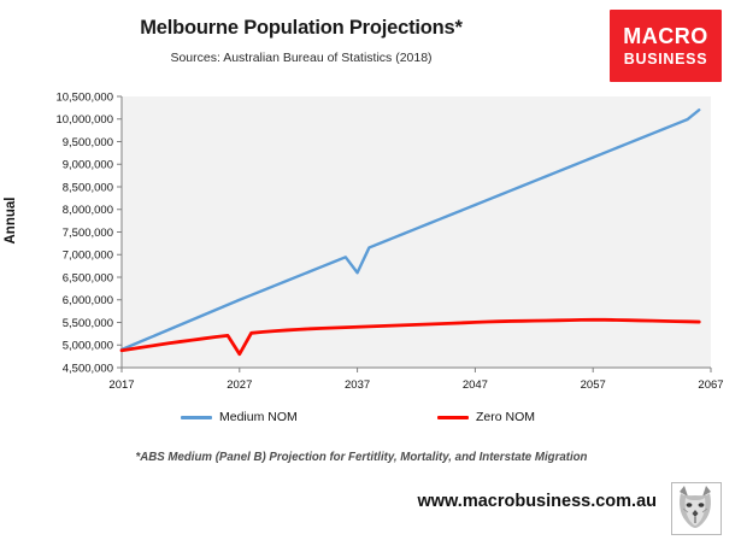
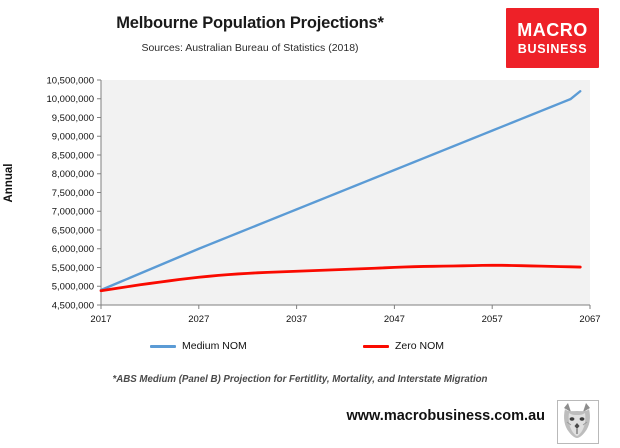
Zero NOM/2027: 4800000 -> 5200000
Medium NOM/2037: 6600000 -> 7000000
